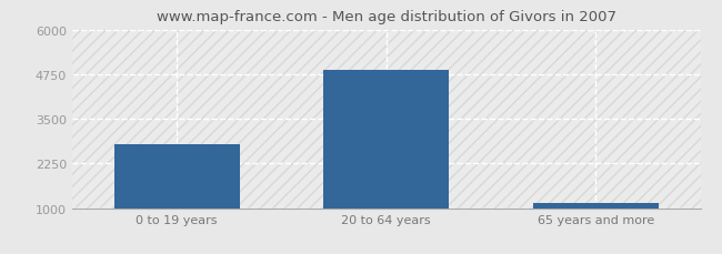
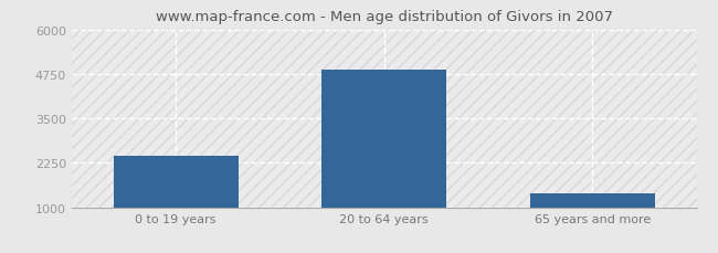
0 to 19 years: 2800 -> 2450
65 years and more: 1150 -> 1400
